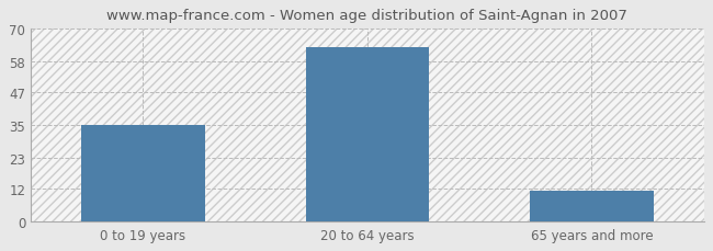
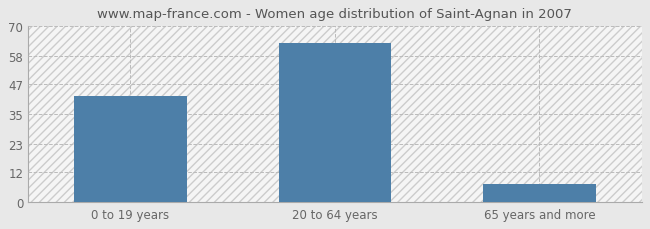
0 to 19 years: 35 -> 42
65 years and more: 11 -> 7
